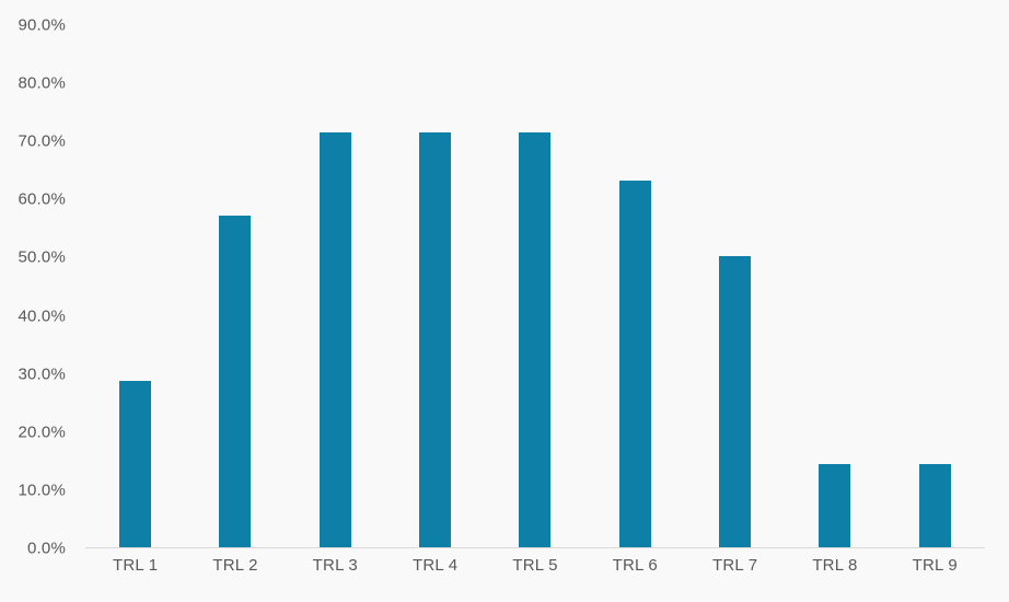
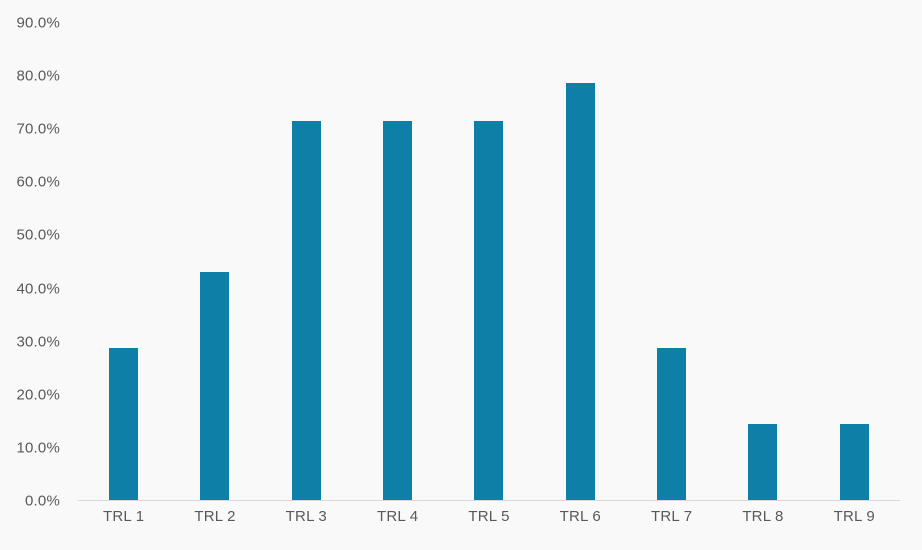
TRL 2: 57% -> 43%
TRL 6: 63% -> 79%
TRL 7: 50% -> 29%
